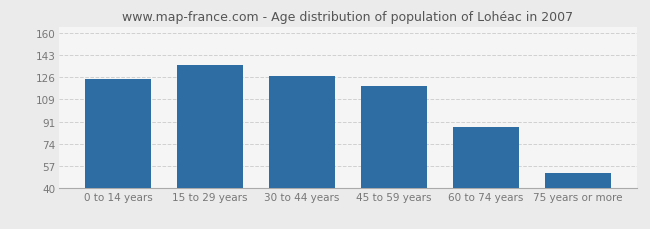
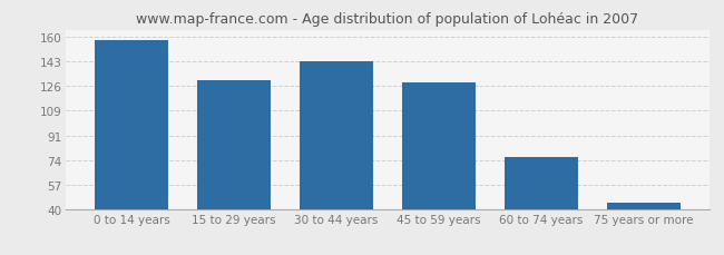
0 to 14 years: 124 -> 158
15 to 29 years: 135 -> 130
30 to 44 years: 127 -> 143
45 to 59 years: 119 -> 128
60 to 74 years: 87 -> 76
75 years or more: 51 -> 44
